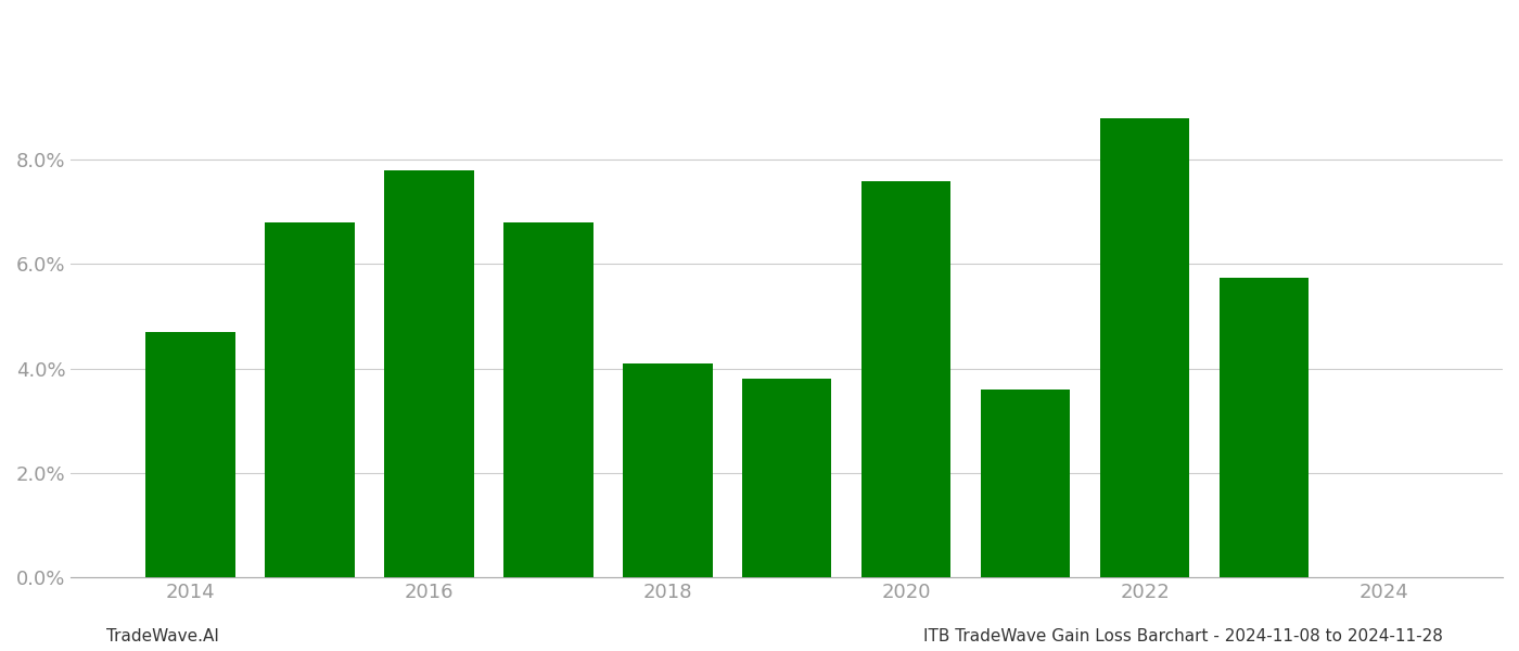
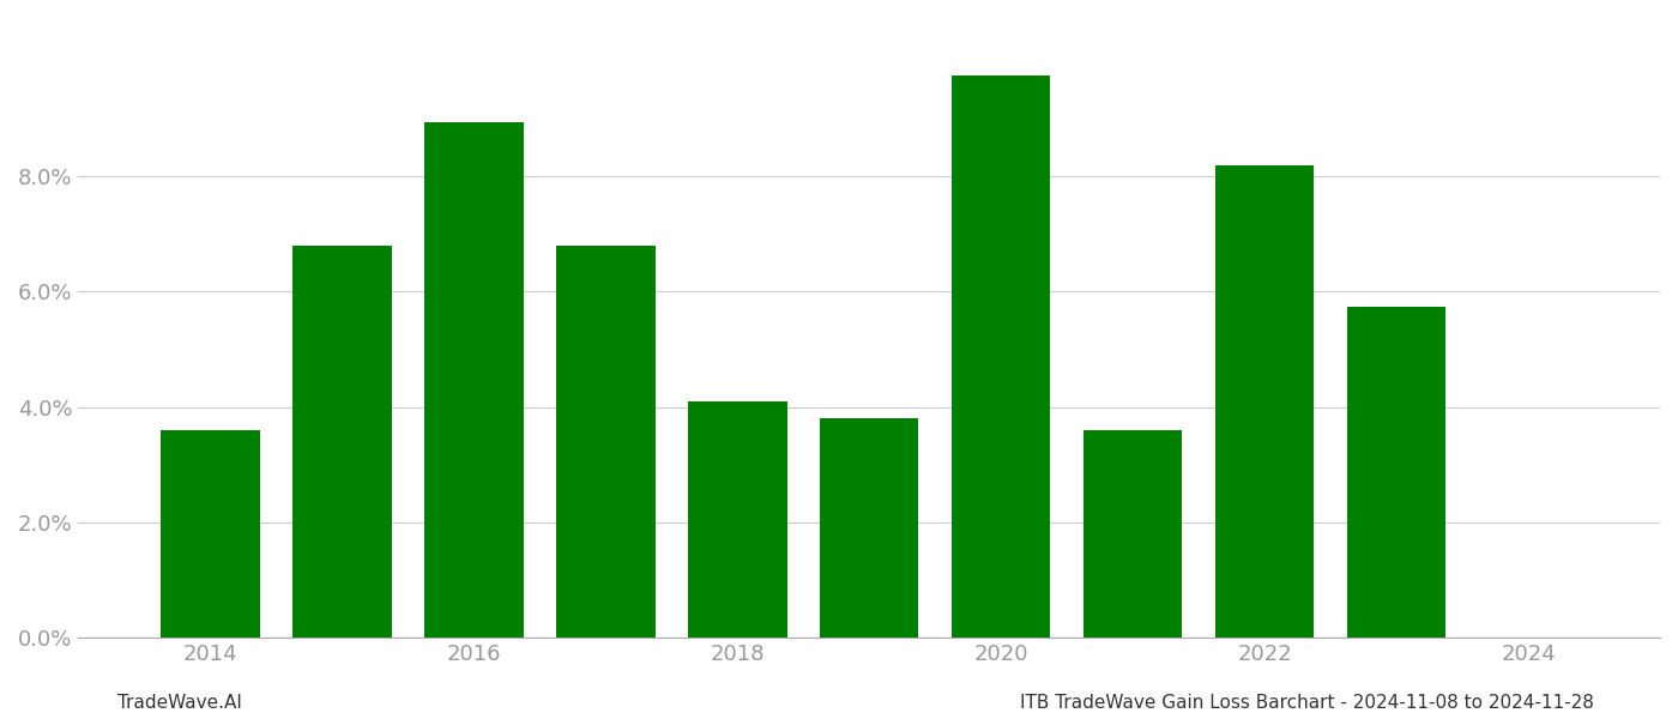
2014: 4.70% -> 3.60%
2016: 7.80% -> 8.95%
2020: 7.60% -> 9.75%
2022: 8.80% -> 8.20%
